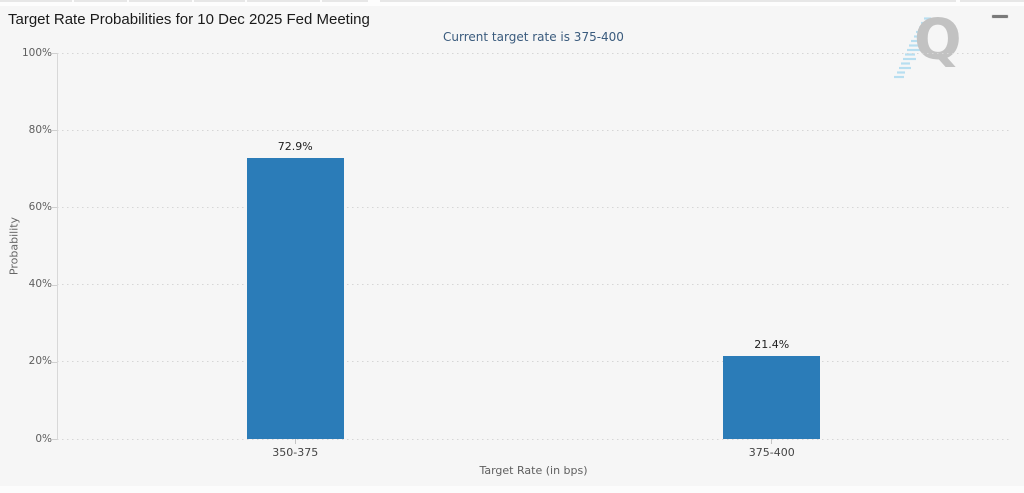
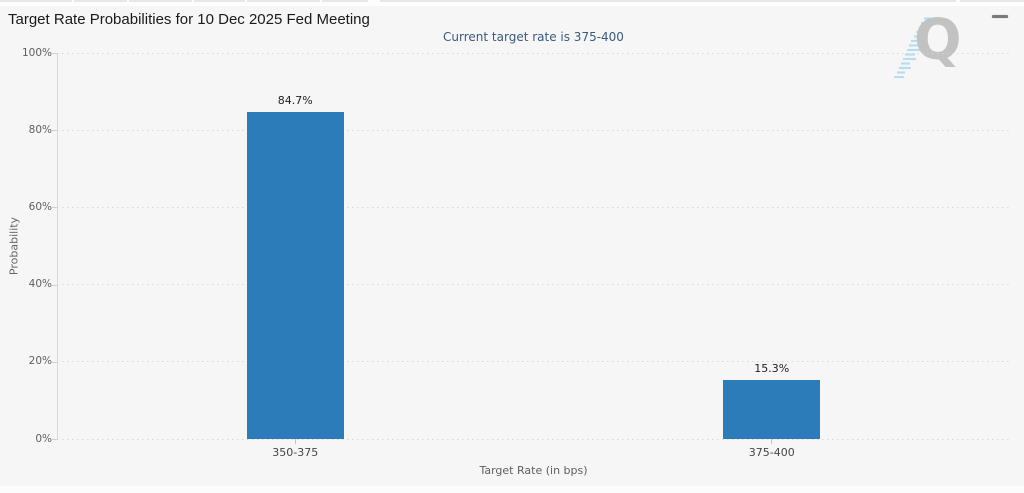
350-375: 72.9% -> 84.7%
375-400: 21.4% -> 15.3%
